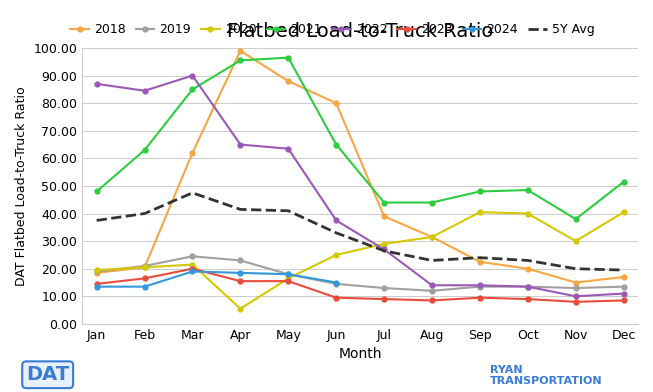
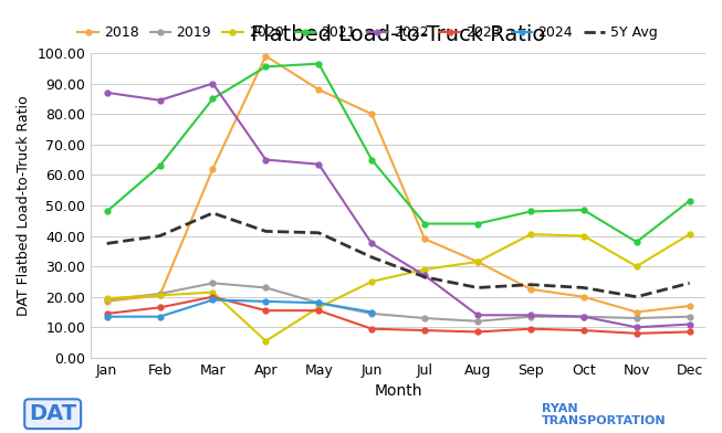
5Y Avg/Dec: 19.5 -> 24.5
